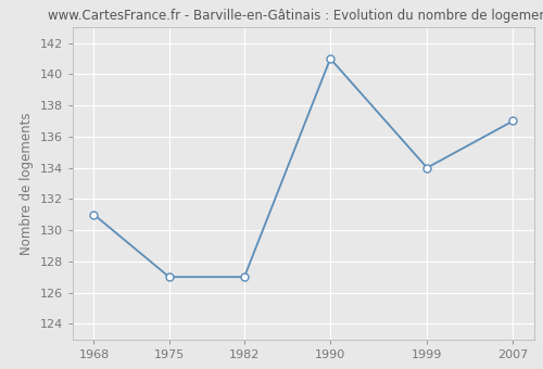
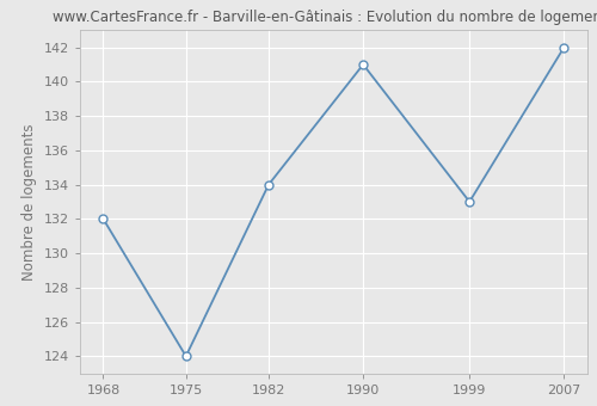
1968: 131 -> 132
1975: 127 -> 124
1982: 127 -> 134
1999: 134 -> 133
2007: 137 -> 142
